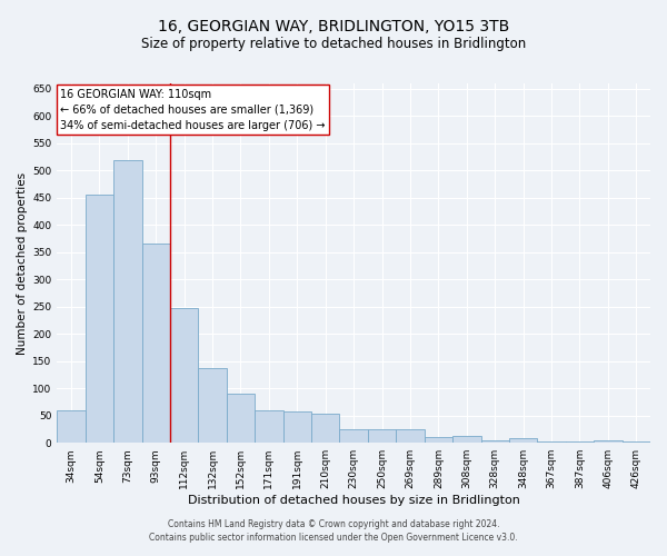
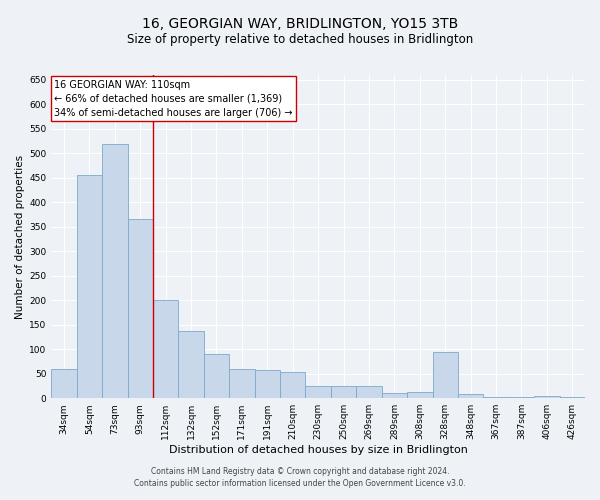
112sqm: 248 -> 200
328sqm: 5 -> 95
